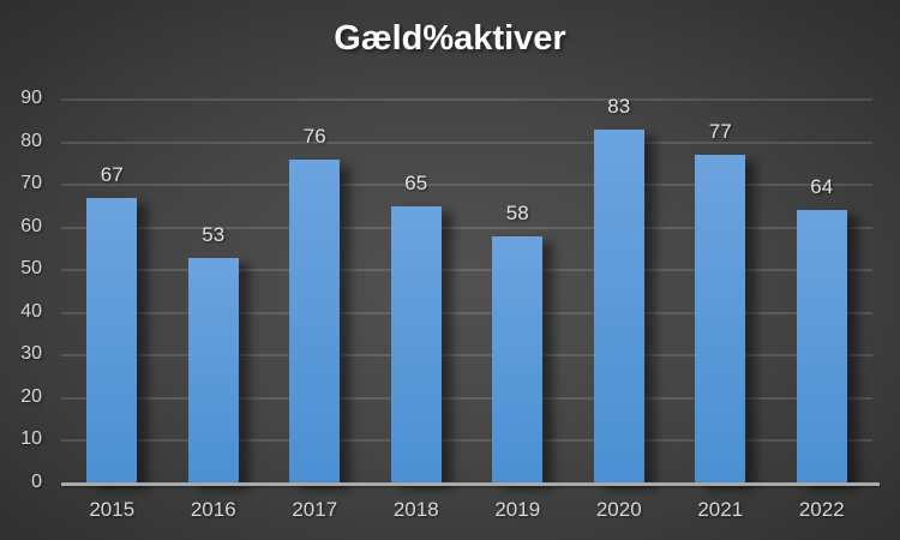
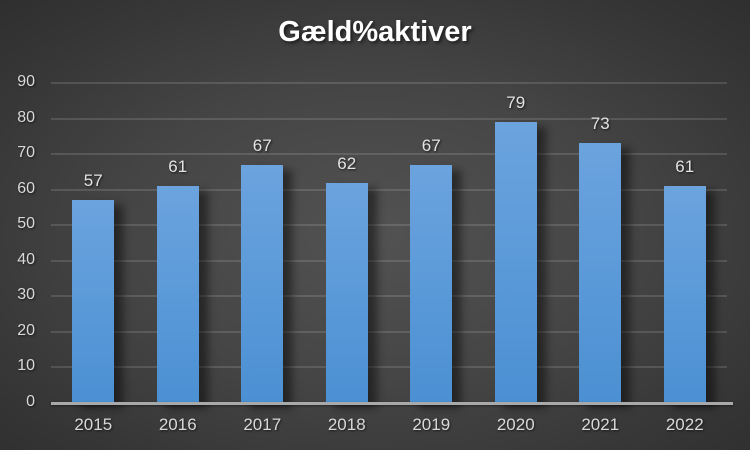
2015: 67 -> 57
2016: 53 -> 61
2017: 76 -> 67
2018: 65 -> 62
2019: 58 -> 67
2020: 83 -> 79
2021: 77 -> 73
2022: 64 -> 61
